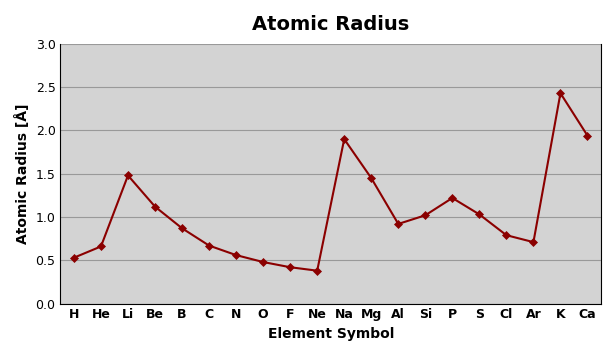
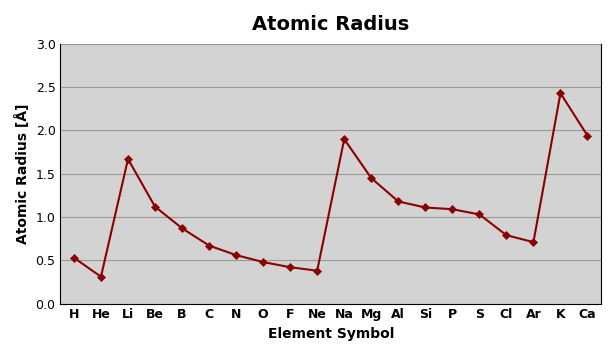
He: 0.66 -> 0.31
Li: 1.48 -> 1.67
Al: 0.92 -> 1.18
Si: 1.02 -> 1.11
P: 1.22 -> 1.09
